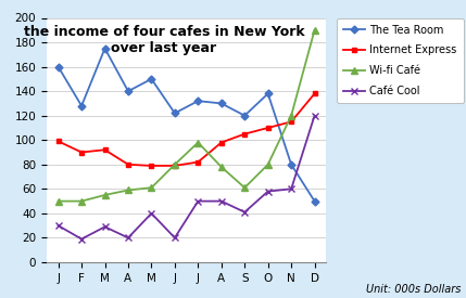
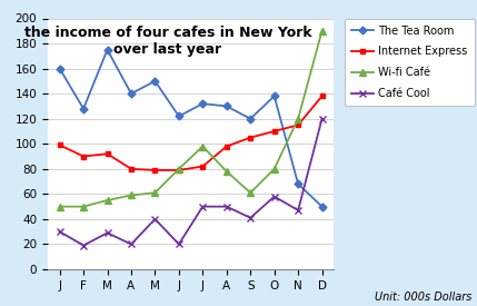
The Tea Room/N: 80 -> 68
Café Cool/N: 60 -> 47
